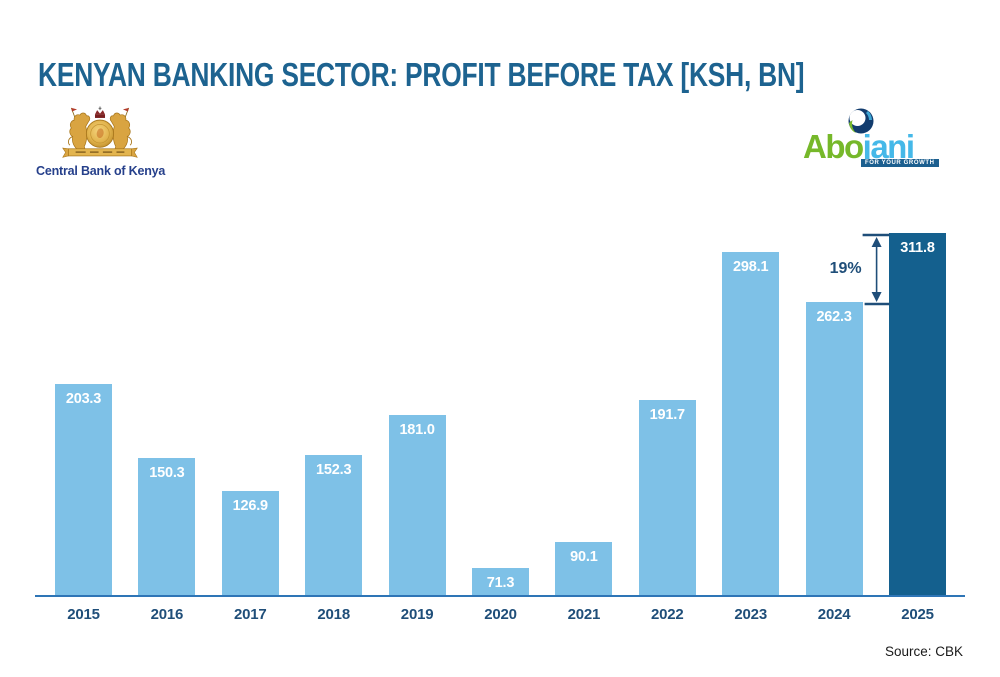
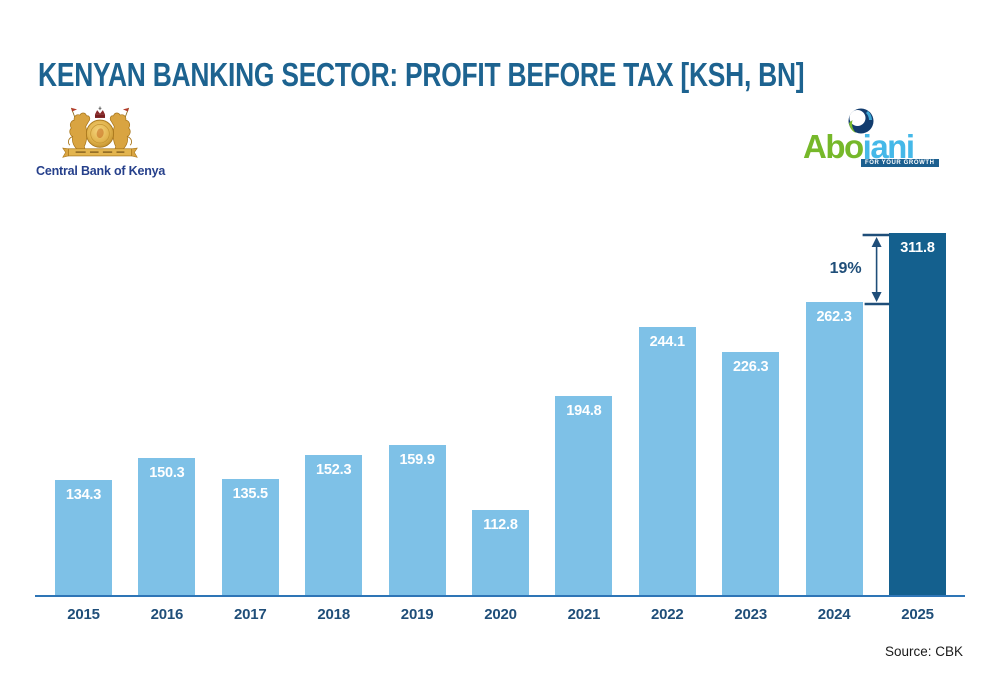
2015: 203.3 -> 134.3
2017: 126.9 -> 135.5
2019: 181.0 -> 159.9
2020: 71.3 -> 112.8
2021: 90.1 -> 194.8
2022: 191.7 -> 244.1
2023: 298.1 -> 226.3
